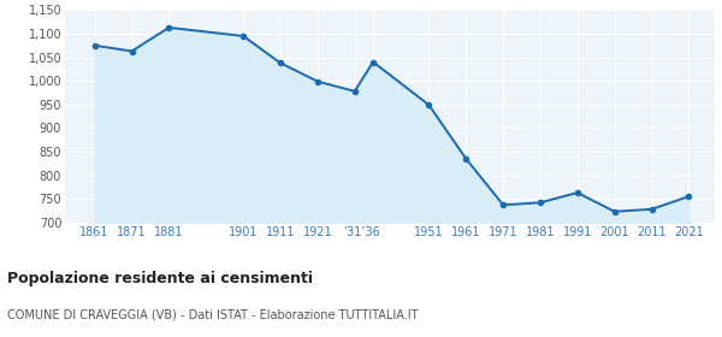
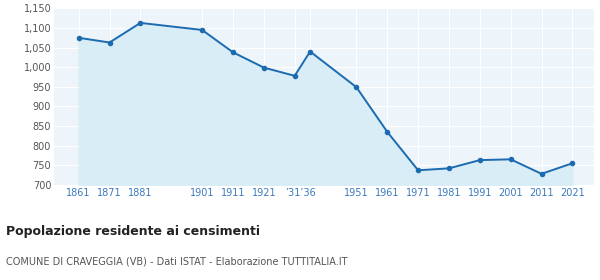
2001: 723 -> 765
